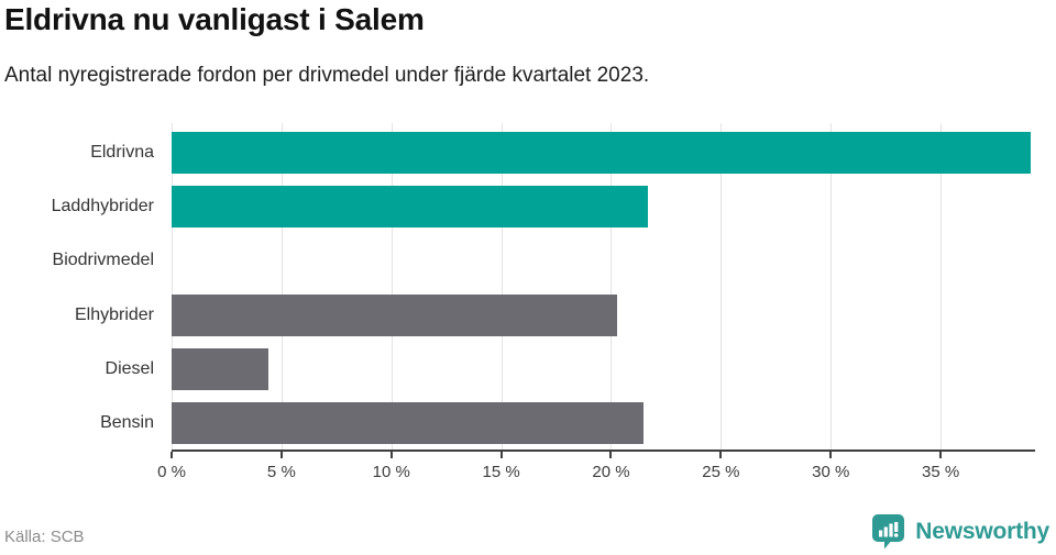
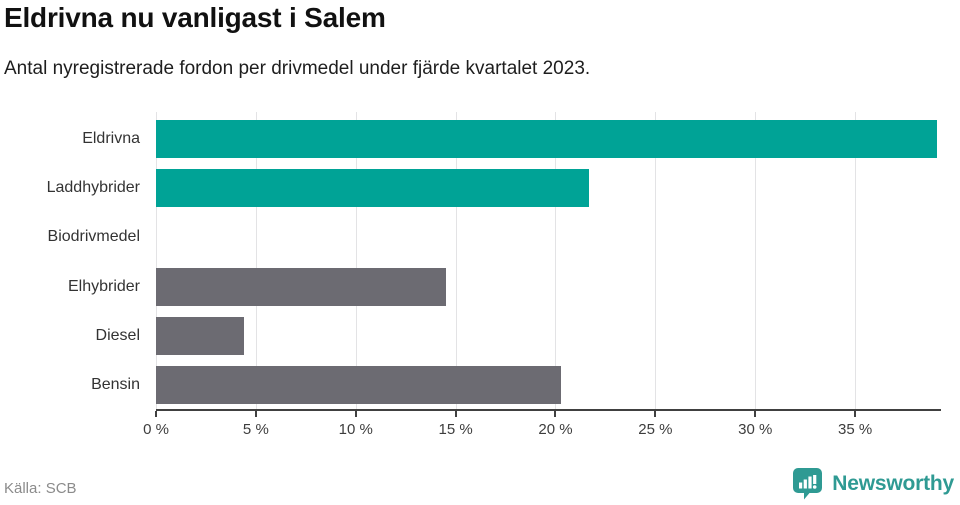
Elhybrider: 20.3% -> 14.5%
Bensin: 21.5% -> 20.3%
